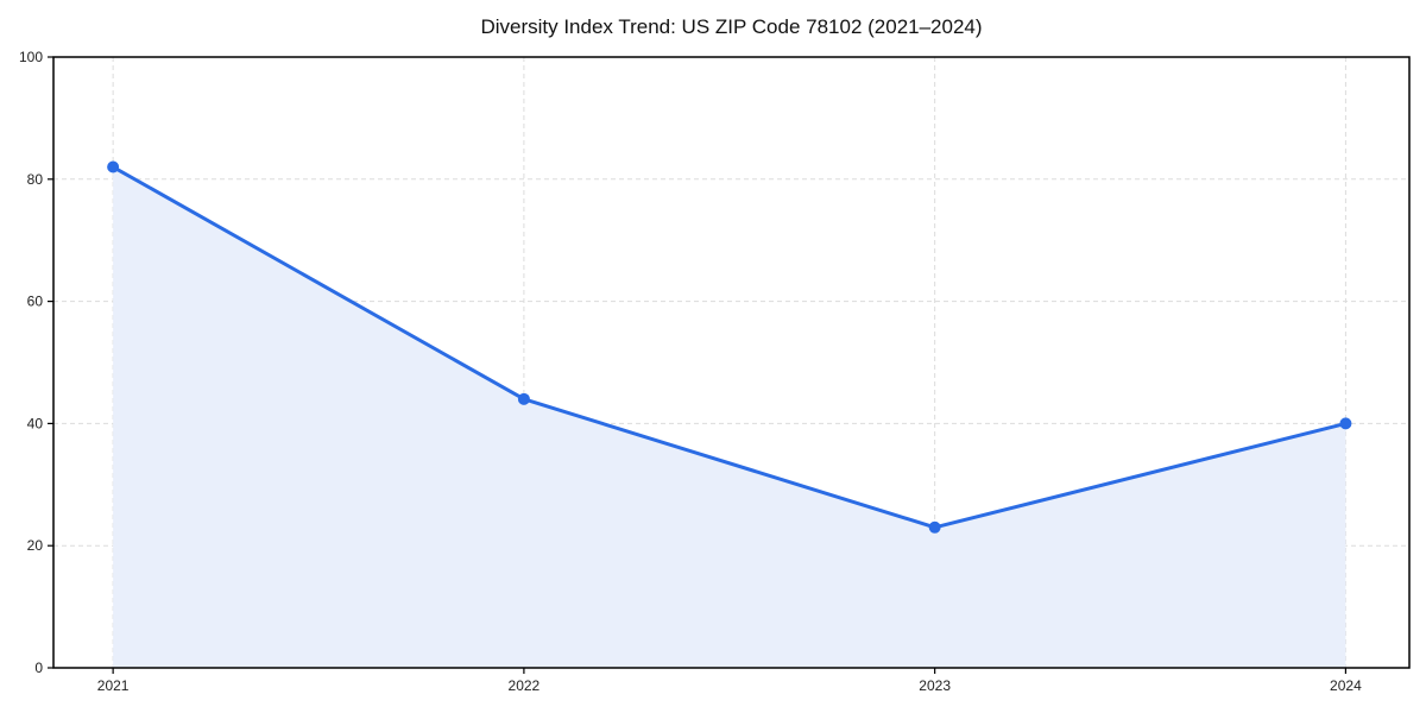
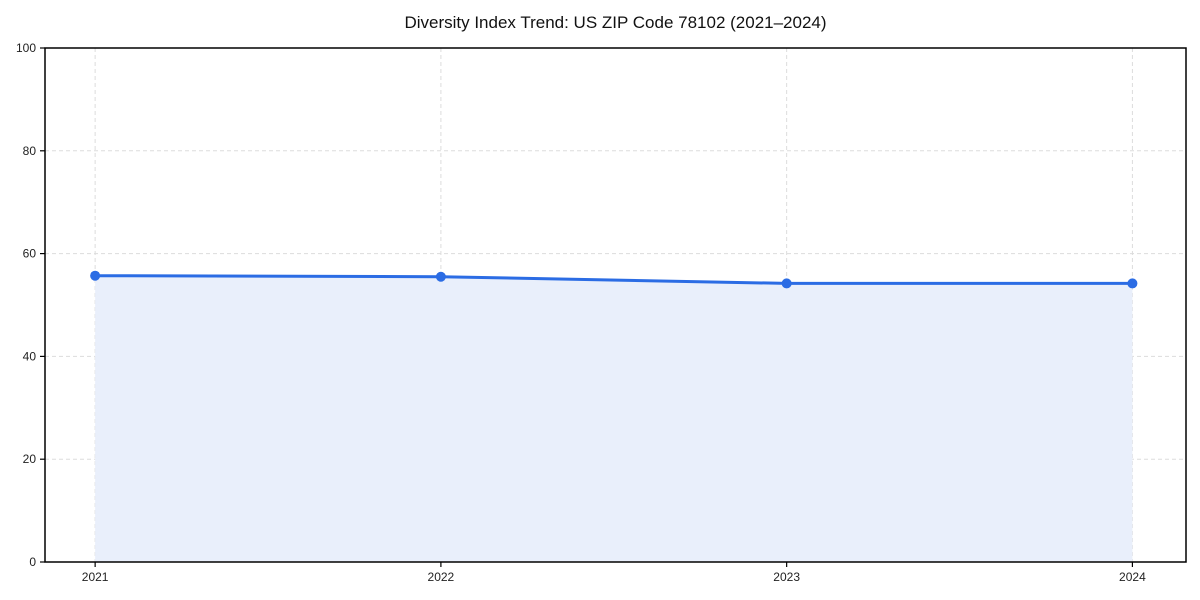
2021: 82 -> 56
2022: 44 -> 56
2023: 23 -> 54
2024: 40 -> 54
